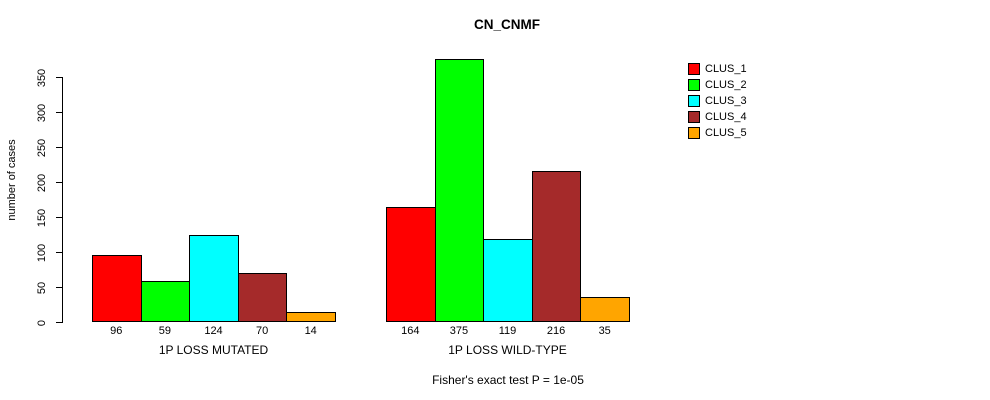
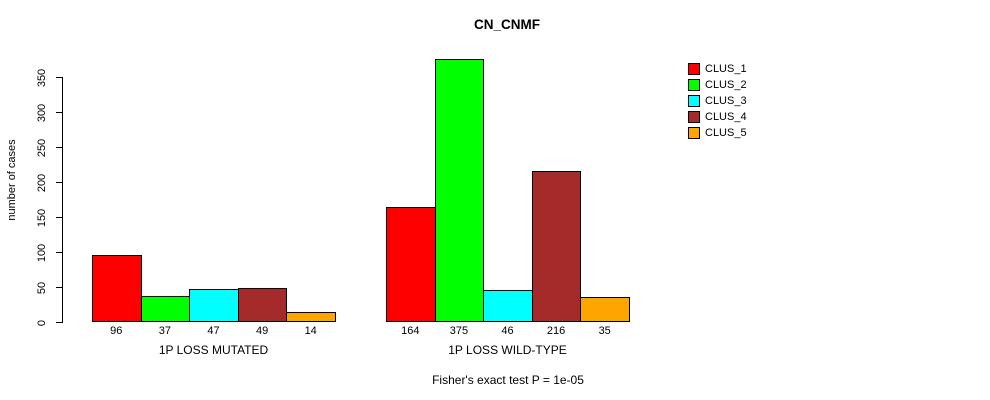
CLUS_2/1P LOSS MUTATED: 59 -> 37
CLUS_3/1P LOSS MUTATED: 124 -> 47
CLUS_4/1P LOSS MUTATED: 70 -> 49
CLUS_3/1P LOSS WILD-TYPE: 119 -> 46
